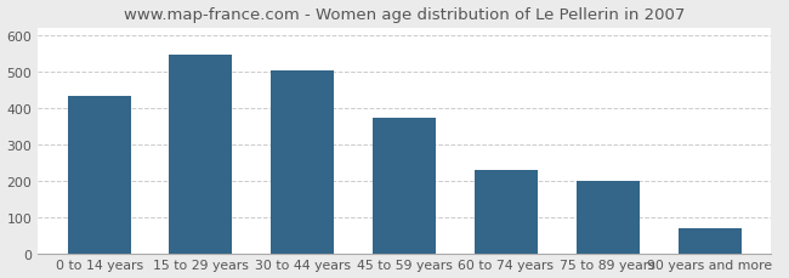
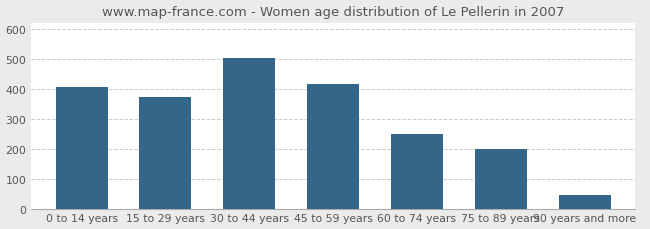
0 to 14 years: 435 -> 408
15 to 29 years: 545 -> 374
45 to 59 years: 375 -> 417
60 to 74 years: 230 -> 252
90 years and more: 70 -> 47
